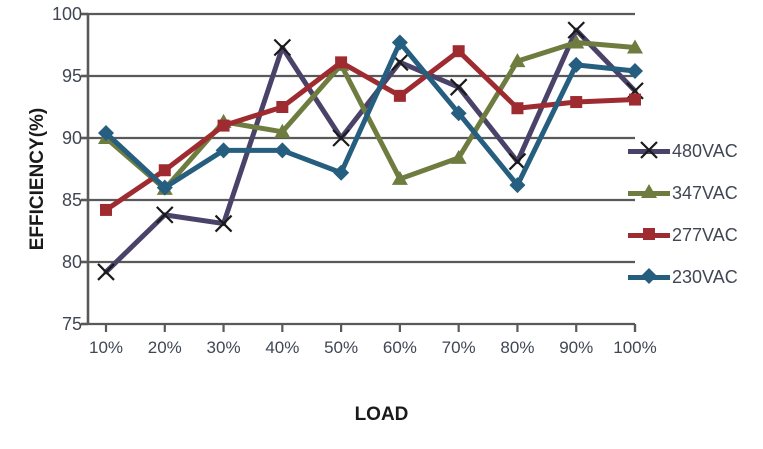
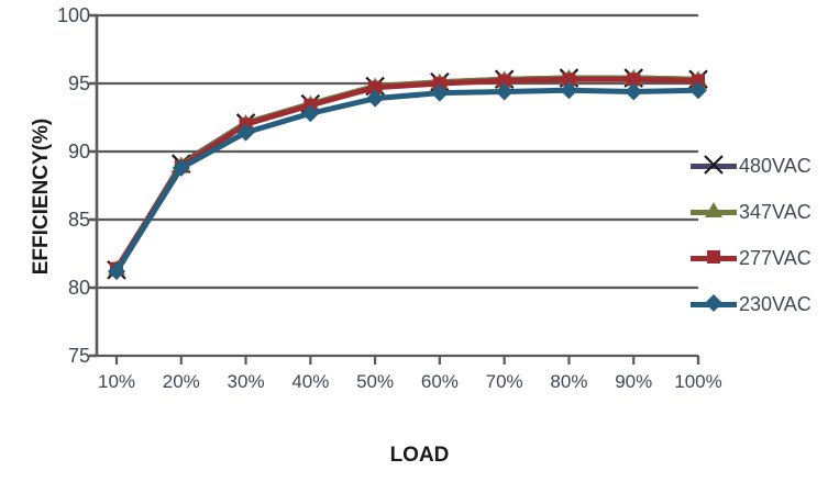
480VAC/10%: 79.2 -> 81.3
347VAC/10%: 90.0 -> 81.4
277VAC/10%: 84.2 -> 81.4
230VAC/10%: 90.4 -> 81.2
480VAC/20%: 83.8 -> 89.1
347VAC/20%: 85.9 -> 89.0
277VAC/20%: 87.4 -> 88.9
230VAC/20%: 86.0 -> 88.8
480VAC/30%: 83.1 -> 92.1
347VAC/30%: 91.3 -> 92.1
277VAC/30%: 91.0 -> 92.0
230VAC/30%: 89.0 -> 91.4
480VAC/40%: 97.3 -> 93.5
347VAC/40%: 90.5 -> 93.5
277VAC/40%: 92.5 -> 93.4
230VAC/40%: 89.0 -> 92.8
480VAC/50%: 90.0 -> 94.8
347VAC/50%: 95.9 -> 94.8
277VAC/50%: 96.1 -> 94.7
230VAC/50%: 87.2 -> 93.9
480VAC/60%: 96.1 -> 95.1
347VAC/60%: 86.7 -> 95.1
277VAC/60%: 93.4 -> 95.0
230VAC/60%: 97.7 -> 94.3
480VAC/70%: 94.1 -> 95.3
347VAC/70%: 88.4 -> 95.3
277VAC/70%: 97.0 -> 95.2
230VAC/70%: 92.0 -> 94.4
480VAC/80%: 88.1 -> 95.4
347VAC/80%: 96.2 -> 95.4
277VAC/80%: 92.4 -> 95.3
230VAC/80%: 86.2 -> 94.5
480VAC/90%: 98.7 -> 95.4
347VAC/90%: 97.7 -> 95.4
277VAC/90%: 92.9 -> 95.3
230VAC/90%: 95.9 -> 94.4
480VAC/100%: 93.8 -> 95.3
347VAC/100%: 97.3 -> 95.3
277VAC/100%: 93.1 -> 95.2
230VAC/100%: 95.4 -> 94.5
